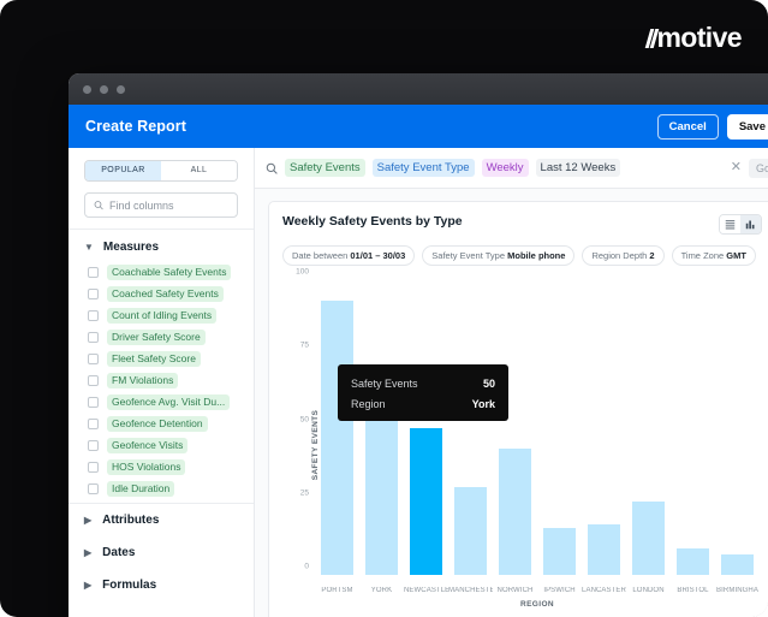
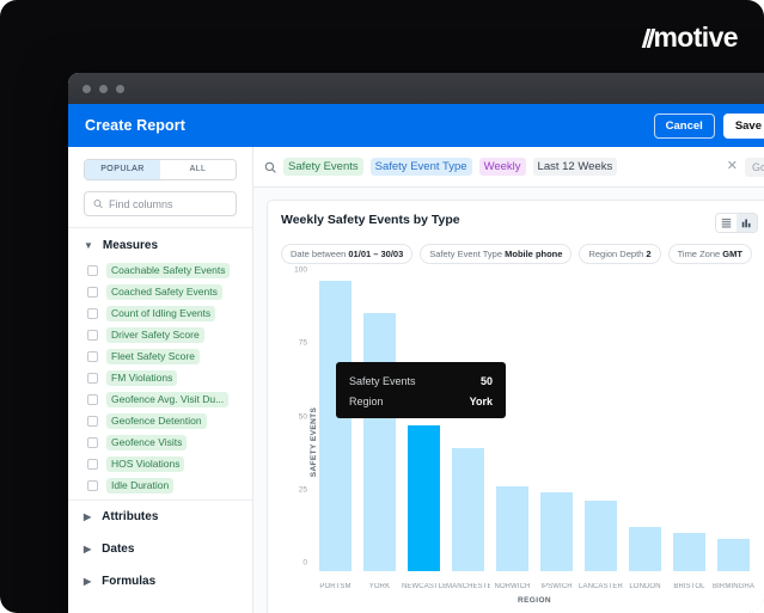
PORTSM: 93 -> 99
YORK: 69 -> 88
MANCHESTER: 30 -> 42
NORWICH: 43 -> 29
IPSWICH: 16 -> 27
LANCASTER: 17 -> 24
LONDON: 25 -> 15
BRISTOL: 9 -> 13
BIRMINGHA: 7 -> 11
